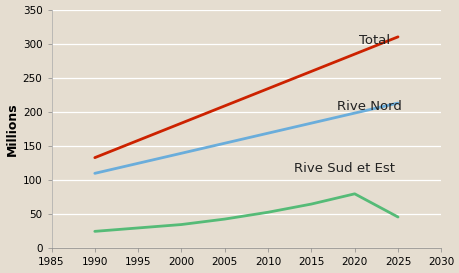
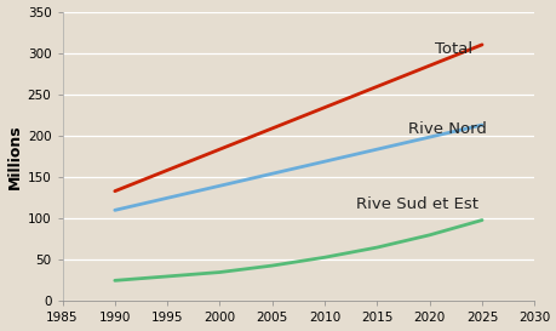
2025: 46 -> 98
